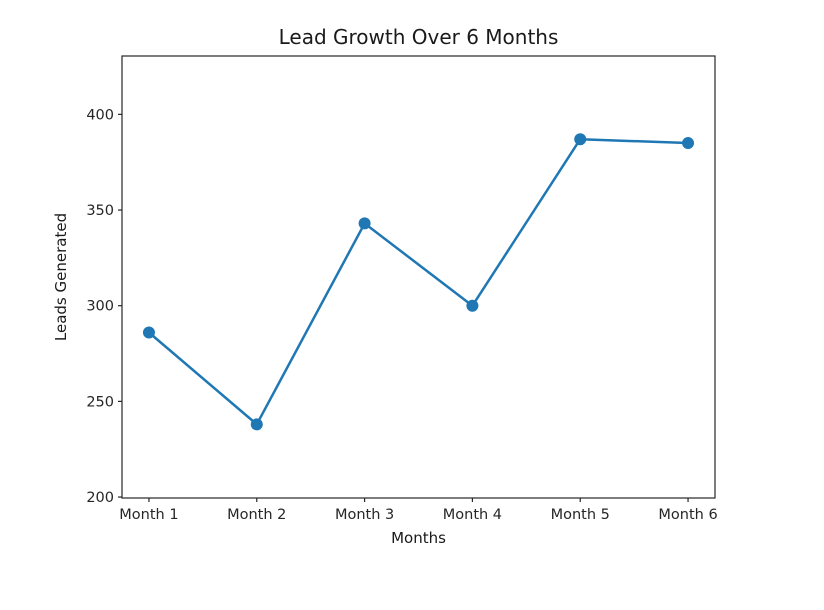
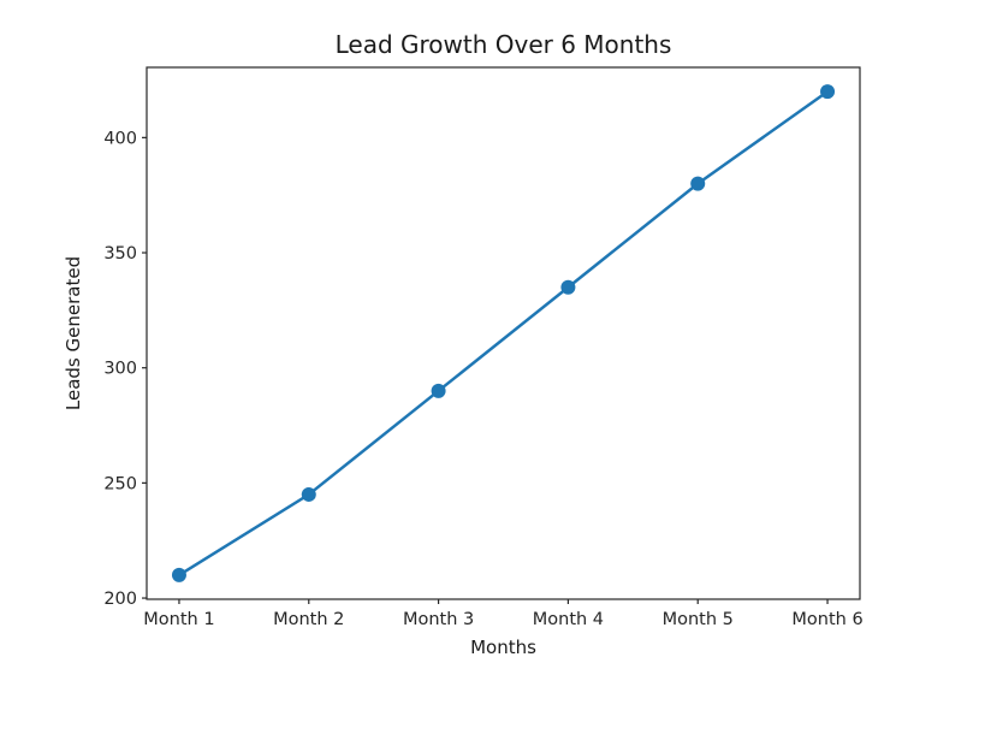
Month 1: 286 -> 210
Month 2: 238 -> 245
Month 3: 343 -> 290
Month 4: 300 -> 335
Month 5: 387 -> 380
Month 6: 385 -> 420
